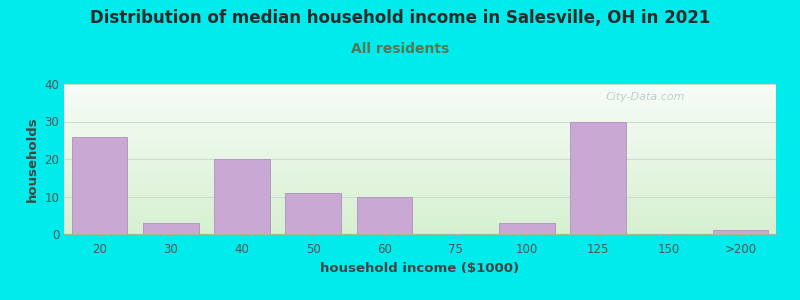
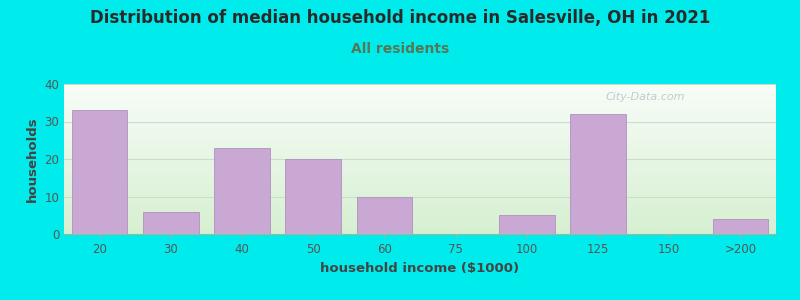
20: 26 -> 33
30: 3 -> 6
40: 20 -> 23
50: 11 -> 20
100: 3 -> 5
125: 30 -> 32
>200: 1 -> 4
